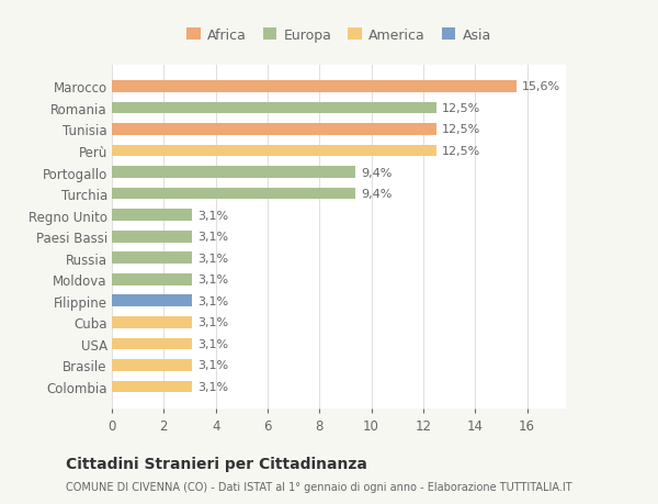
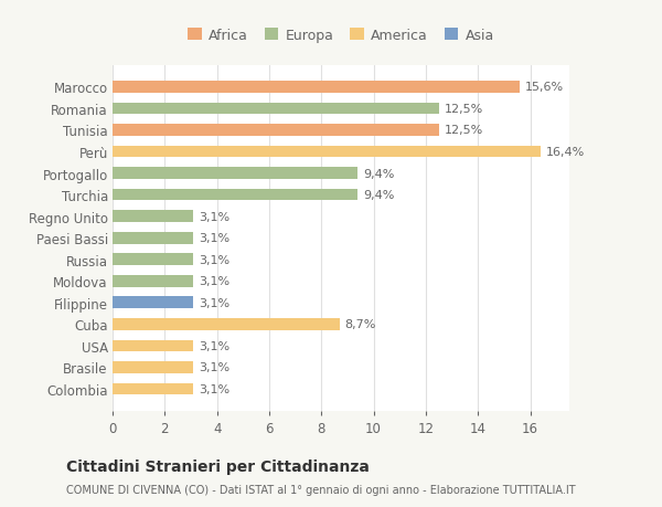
Perù: 12,5% -> 16,4%
Cuba: 3,1% -> 8,7%
